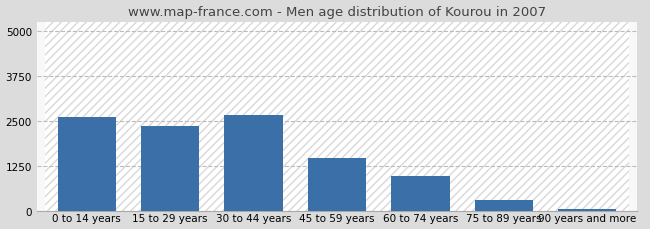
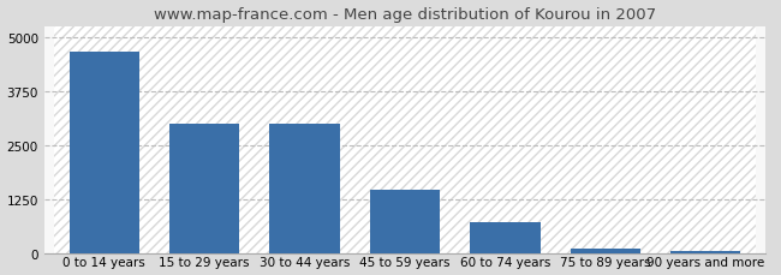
0 to 14 years: 2600 -> 4650
15 to 29 years: 2350 -> 3000
30 to 44 years: 2650 -> 3000
60 to 74 years: 950 -> 700
75 to 89 years: 300 -> 100
